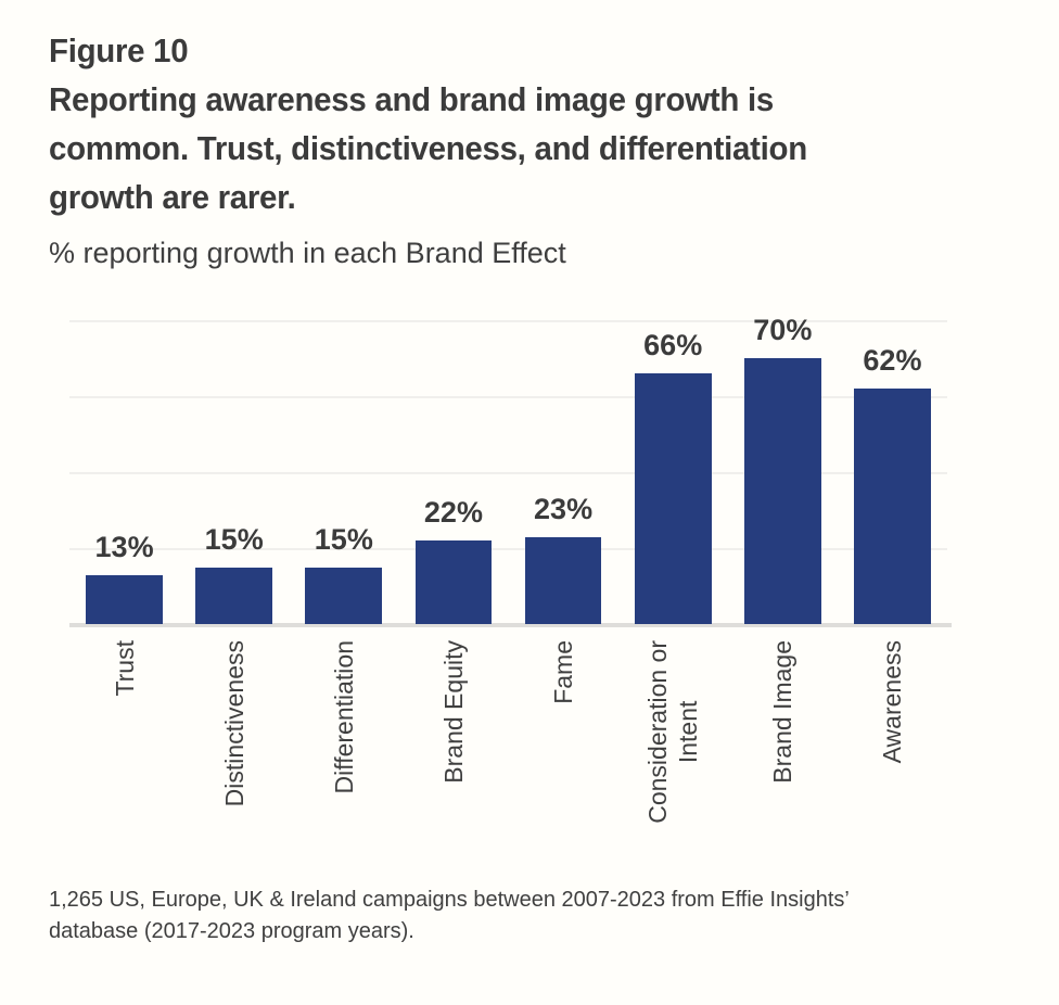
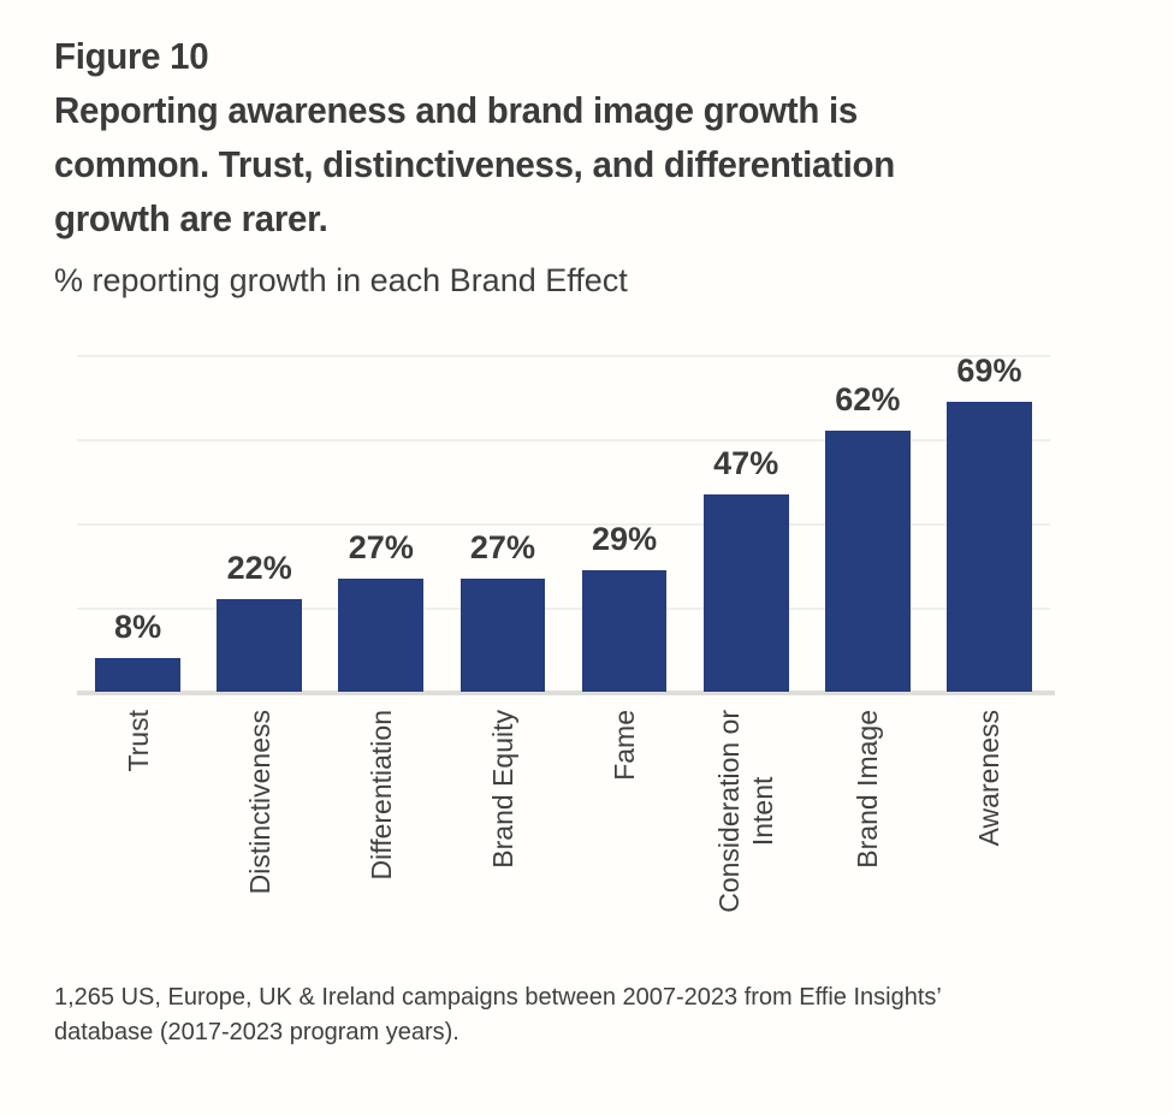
Trust: 13% -> 8%
Distinctiveness: 15% -> 22%
Differentiation: 15% -> 27%
Brand Equity: 22% -> 27%
Fame: 23% -> 29%
Consideration or Intent: 66% -> 47%
Brand Image: 70% -> 62%
Awareness: 62% -> 69%
